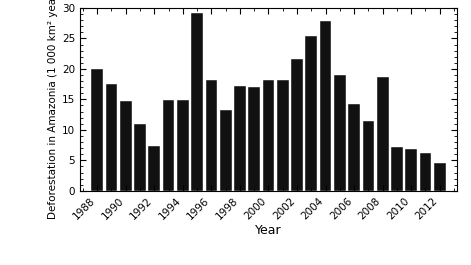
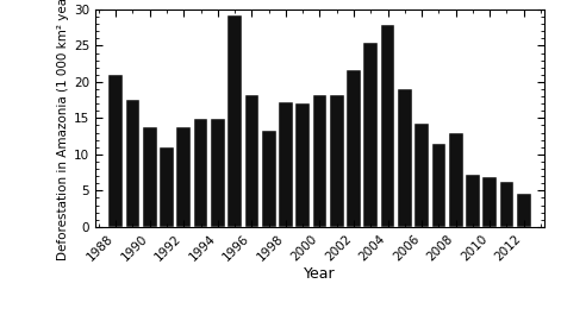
1988: 20.0 -> 21.0
1990: 14.8 -> 13.7
1992: 7.4 -> 13.8
2008: 18.6 -> 12.9
